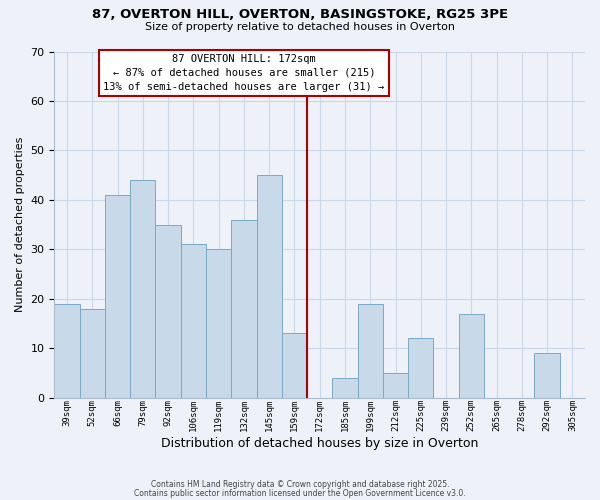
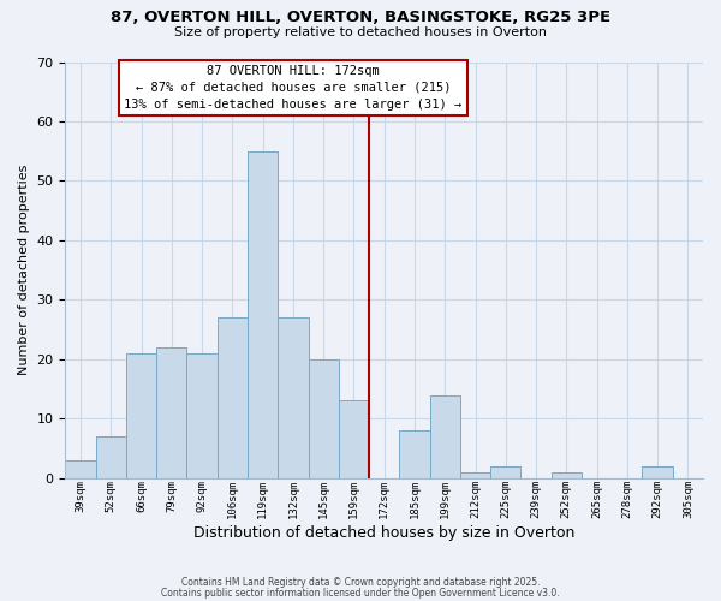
39sqm: 19 -> 3
52sqm: 18 -> 7
66sqm: 41 -> 21
79sqm: 44 -> 22
92sqm: 35 -> 21
106sqm: 31 -> 27
119sqm: 30 -> 55
132sqm: 36 -> 27
145sqm: 45 -> 20
185sqm: 4 -> 8
199sqm: 19 -> 14
212sqm: 5 -> 1
225sqm: 12 -> 2
252sqm: 17 -> 1
292sqm: 9 -> 2
